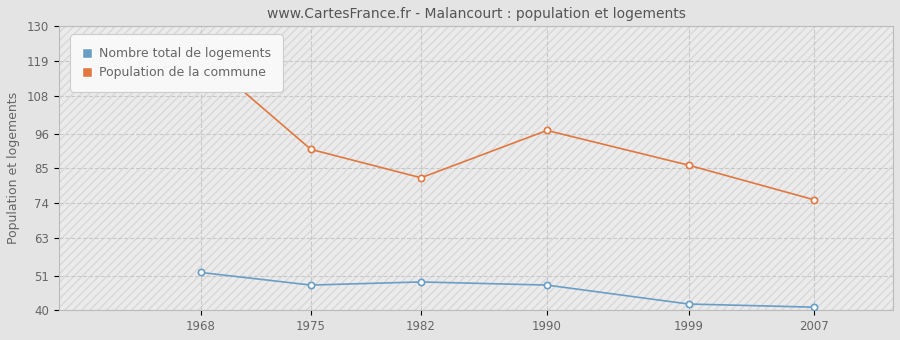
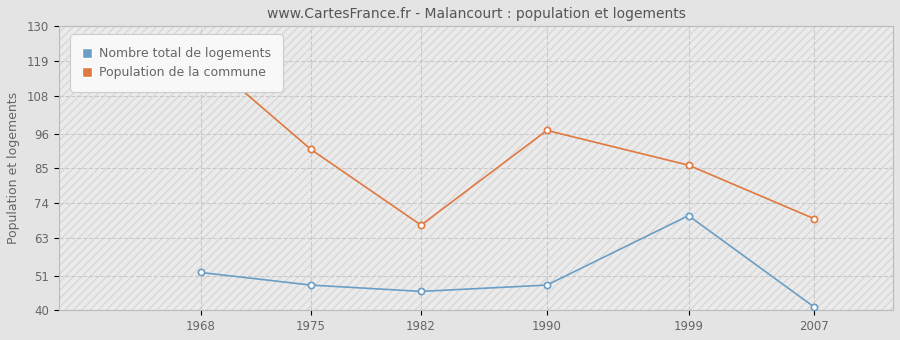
Nombre total de logements/1982: 49 -> 46
Population de la commune/1982: 82 -> 67
Nombre total de logements/1999: 42 -> 70
Population de la commune/2007: 75 -> 69
